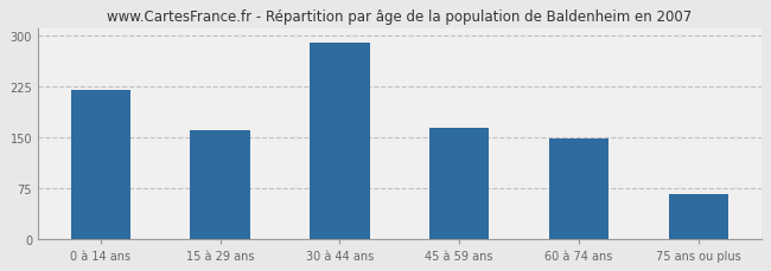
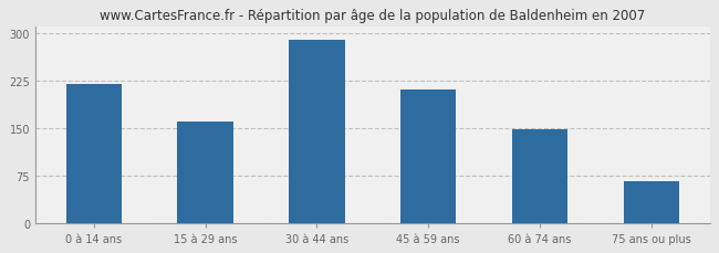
45 à 59 ans: 164 -> 210
